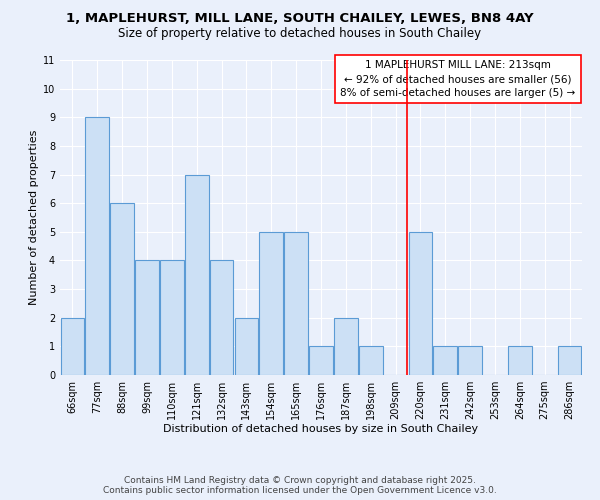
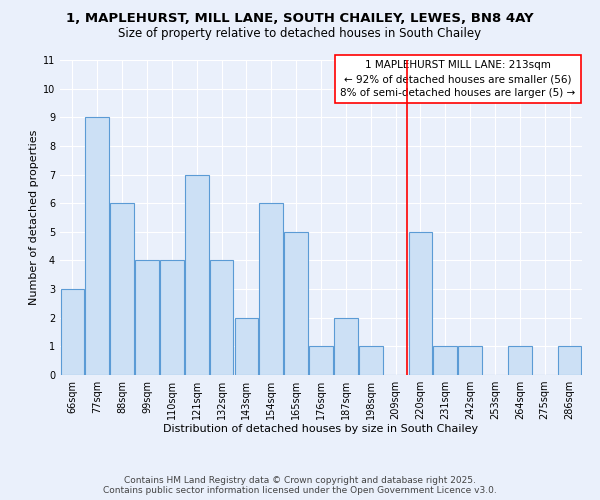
66sqm: 2 -> 3
154sqm: 5 -> 6
